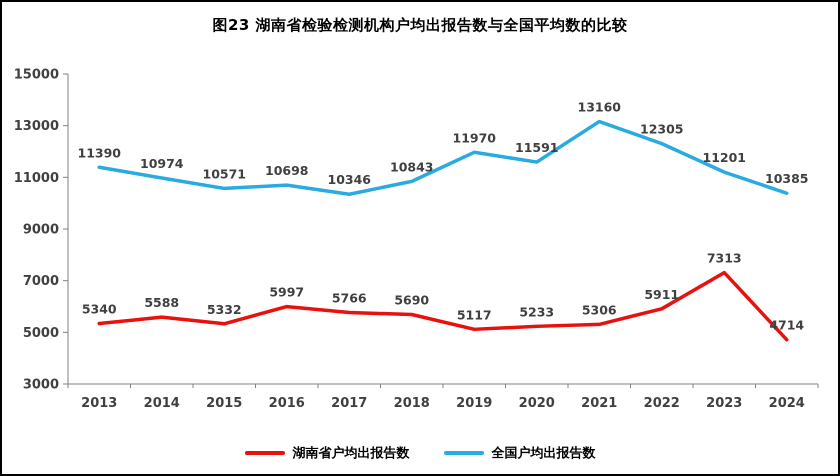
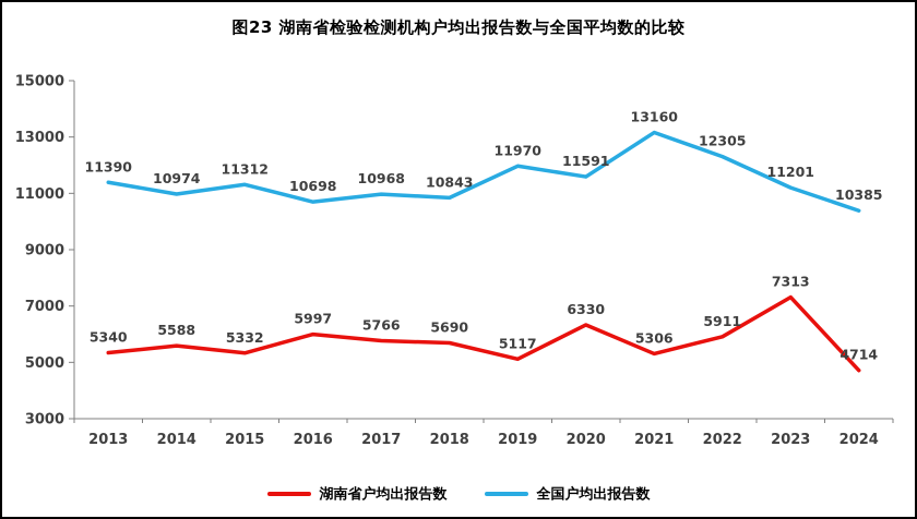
全国户均出报告数/2015: 10571 -> 11312
全国户均出报告数/2017: 10346 -> 10968
湖南省户均出报告数/2020: 5233 -> 6330
